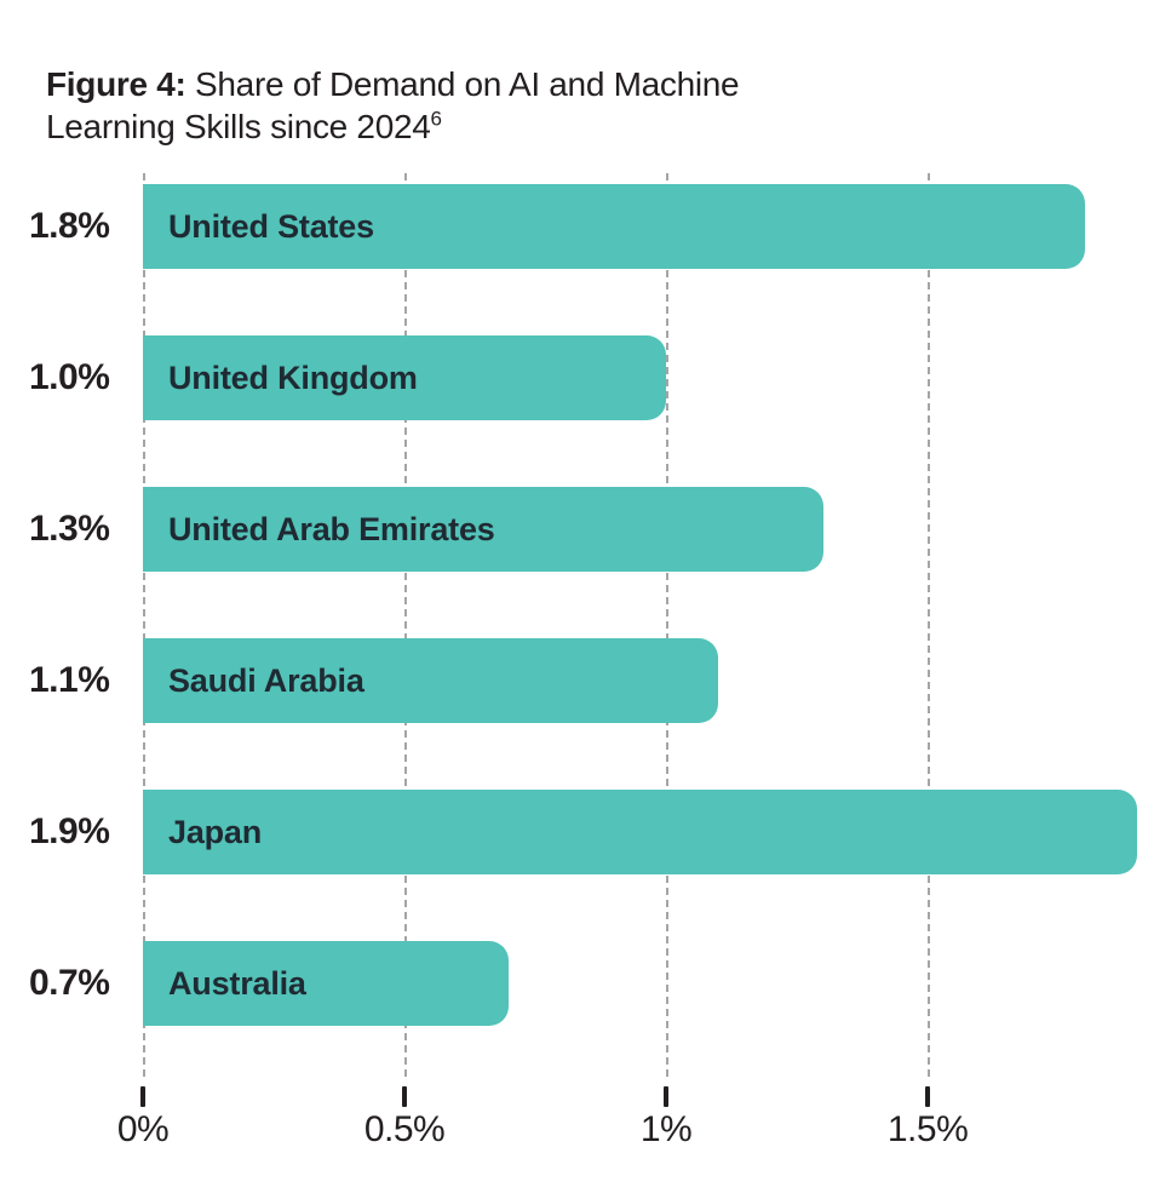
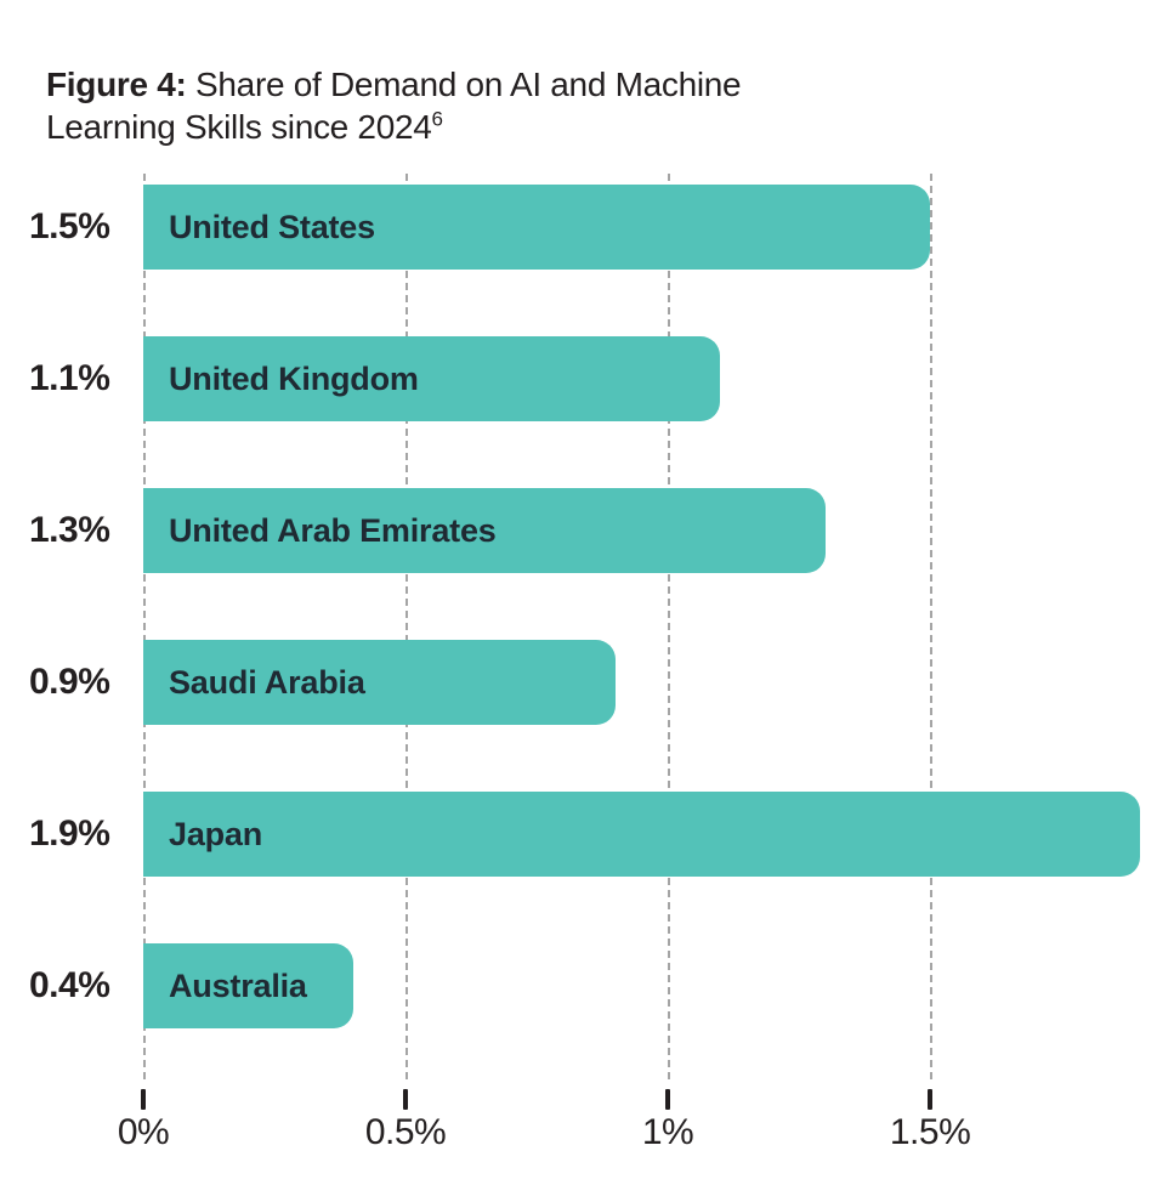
United States: 1.8% -> 1.5%
United Kingdom: 1.0% -> 1.1%
Saudi Arabia: 1.1% -> 0.9%
Australia: 0.7% -> 0.4%
